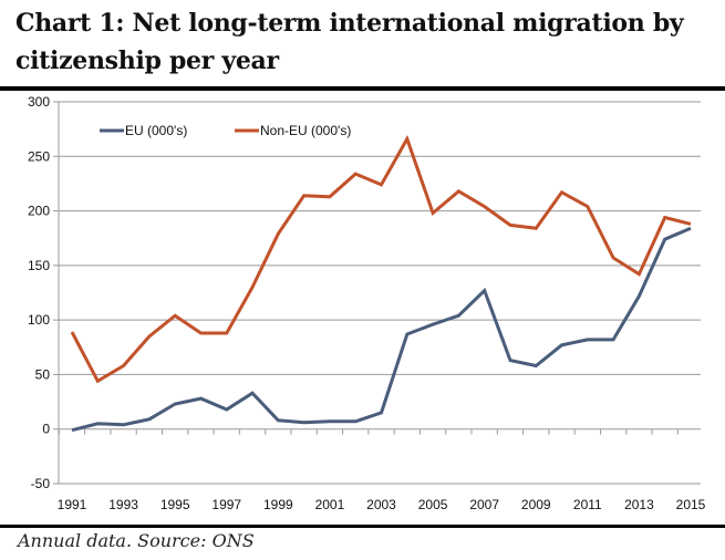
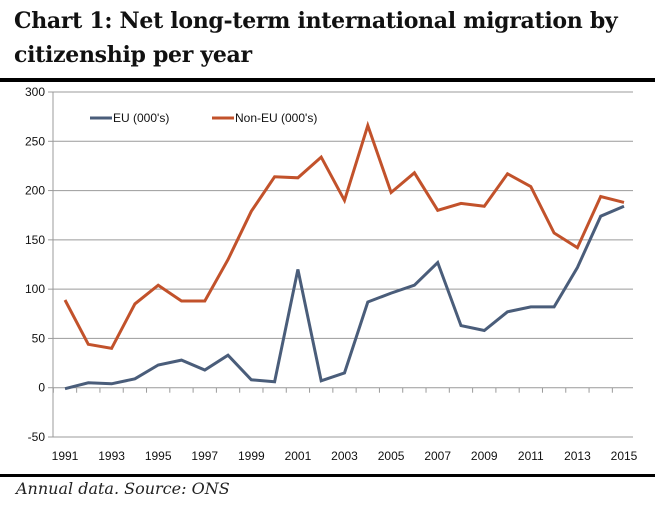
Non-EU (000's)/1993: 60 -> 40
EU (000's)/2001: 10 -> 120
Non-EU (000's)/2003: 220 -> 190
Non-EU (000's)/2007: 200 -> 180
